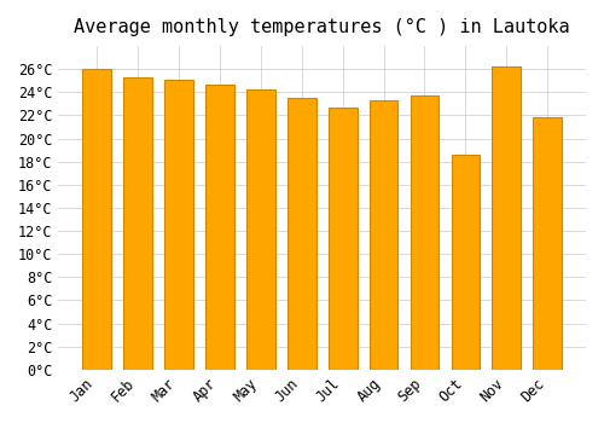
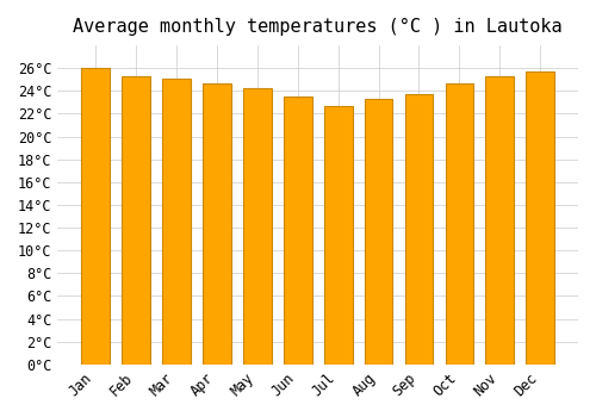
Oct: 18.6°C -> 24.7°C
Nov: 26.2°C -> 25.3°C
Dec: 21.8°C -> 25.7°C
